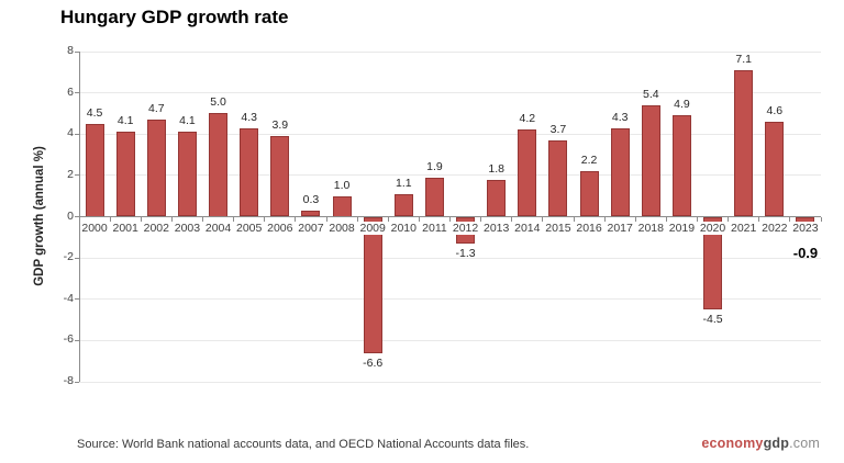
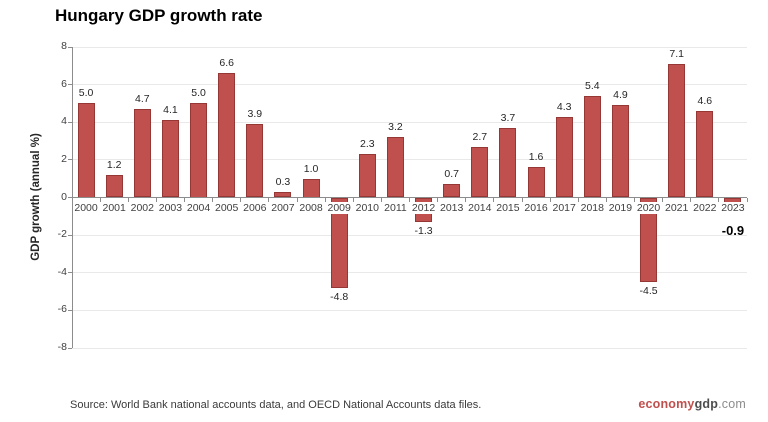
2000: 4.5 -> 5.0
2001: 4.1 -> 1.2
2005: 4.3 -> 6.6
2009: -6.6 -> -4.8
2010: 1.1 -> 2.3
2011: 1.9 -> 3.2
2013: 1.8 -> 0.7
2014: 4.2 -> 2.7
2016: 2.2 -> 1.6
